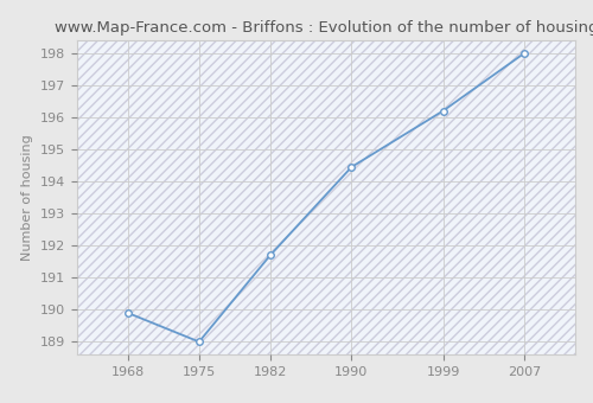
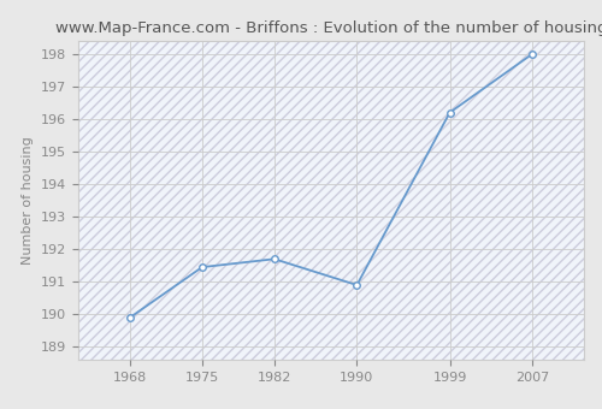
1975: 189.00 -> 191.45
1990: 194.45 -> 190.90
